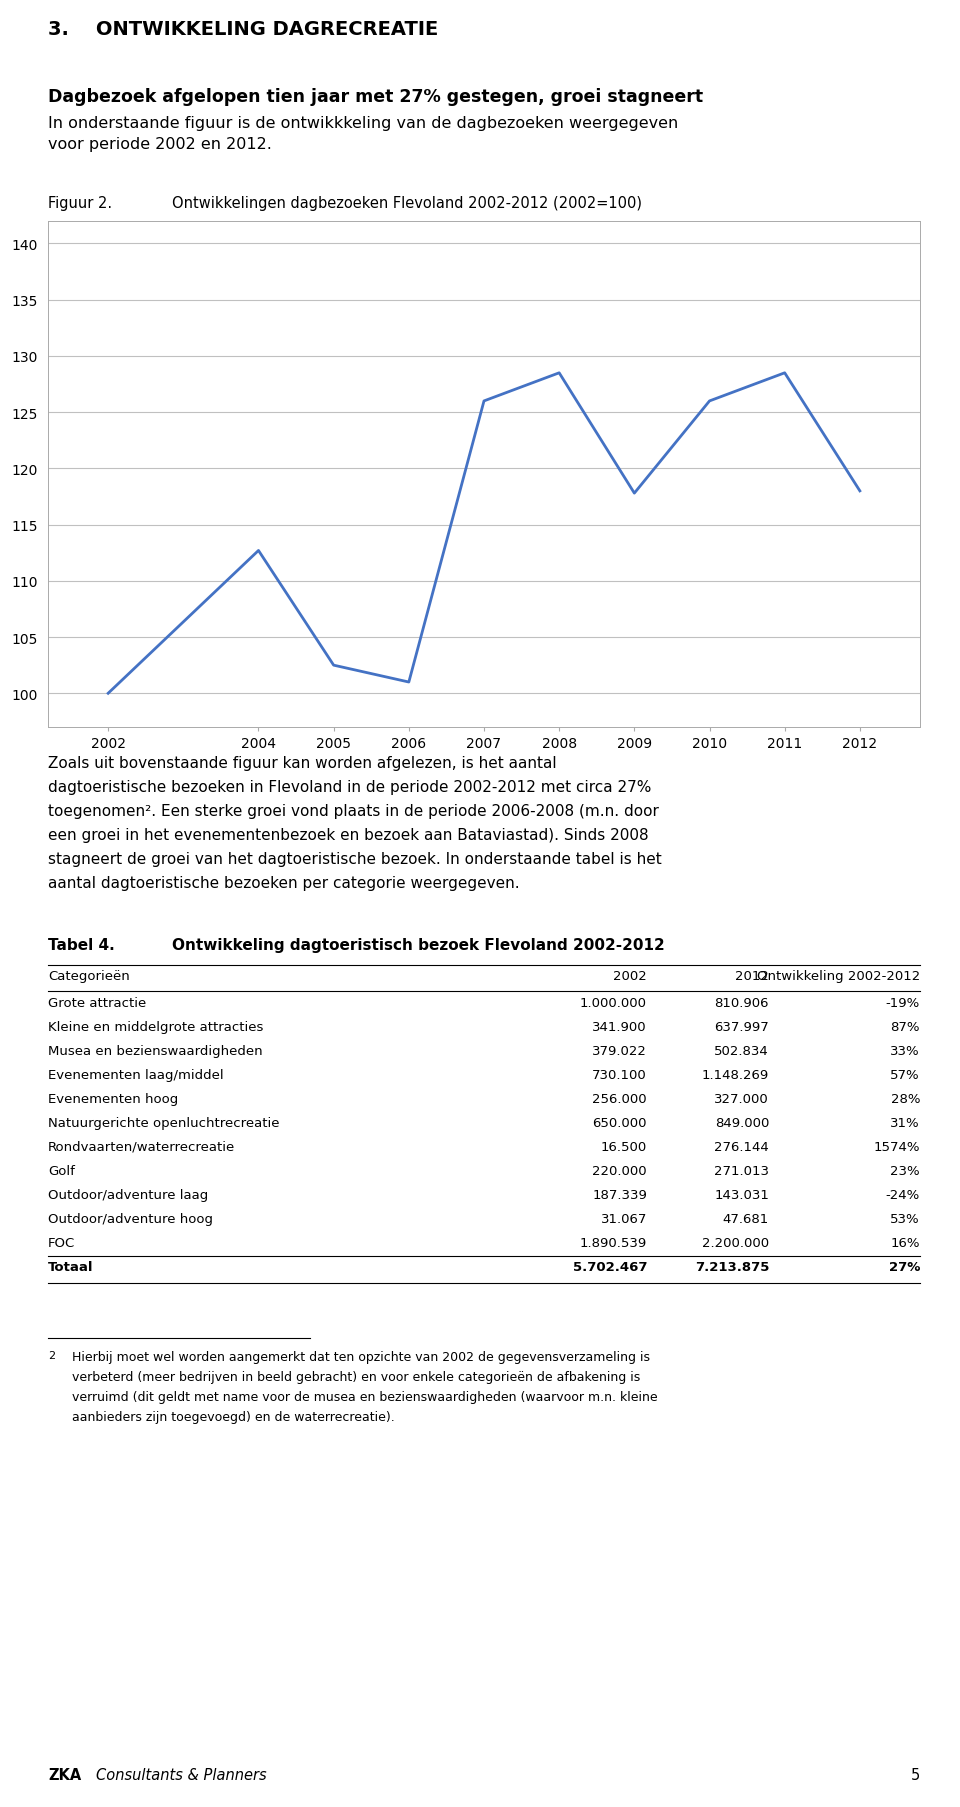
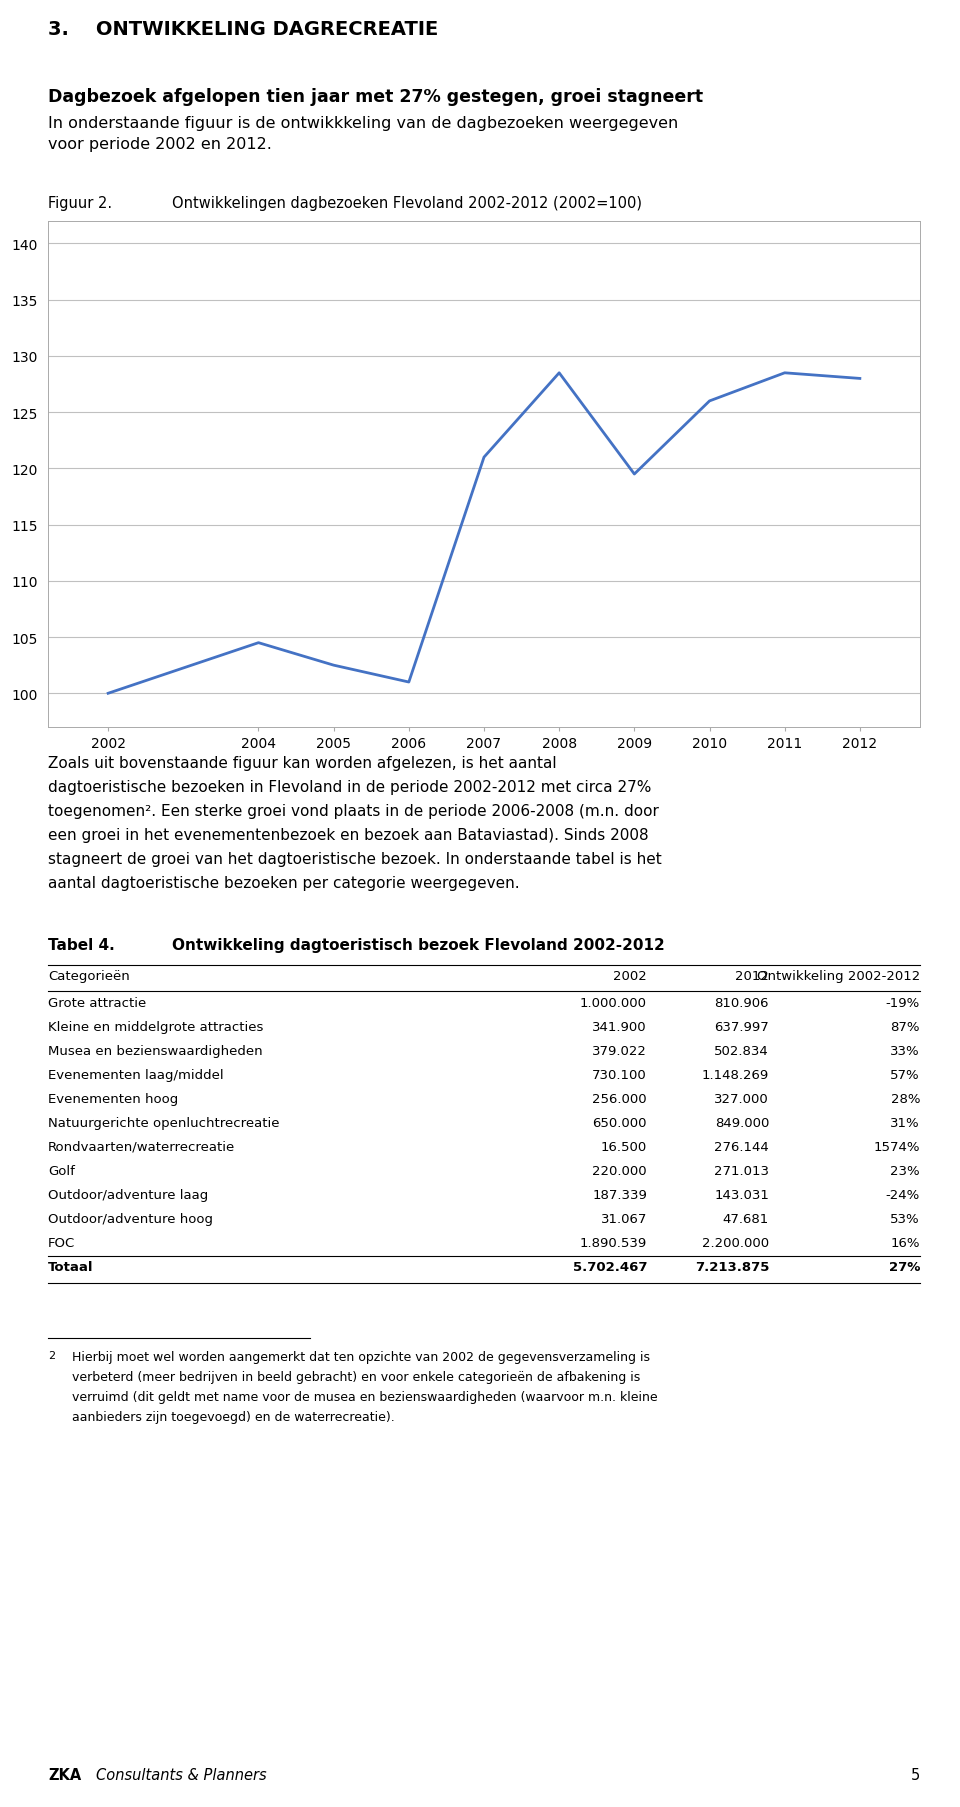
2004: 112.7 -> 104.5
2007: 126.0 -> 121.0
2009: 117.8 -> 119.5
2012: 118.0 -> 128.0
